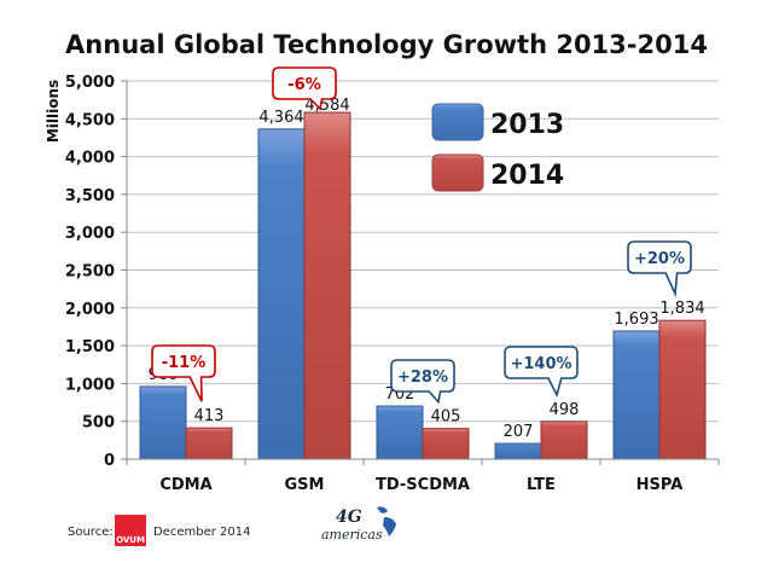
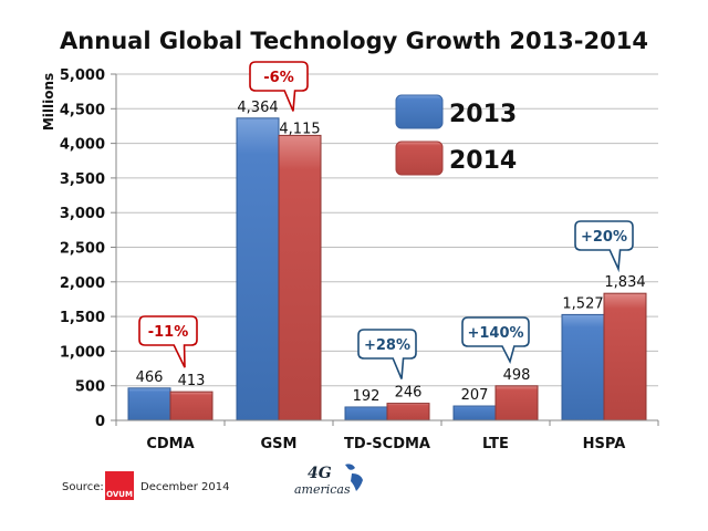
2013/CDMA: 960 -> 466
2014/GSM: 4,584 -> 4,115
2013/TD-SCDMA: 702 -> 192
2014/TD-SCDMA: 405 -> 246
2013/HSPA: 1,693 -> 1,527
